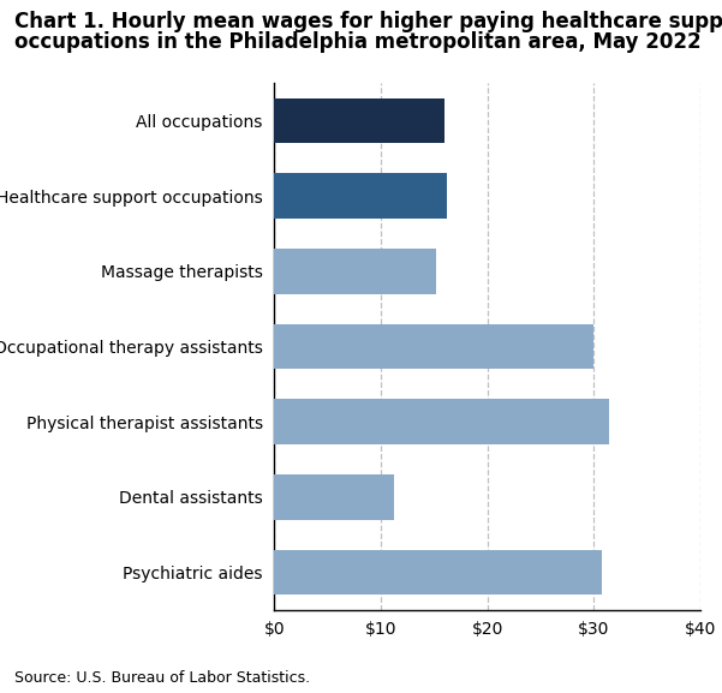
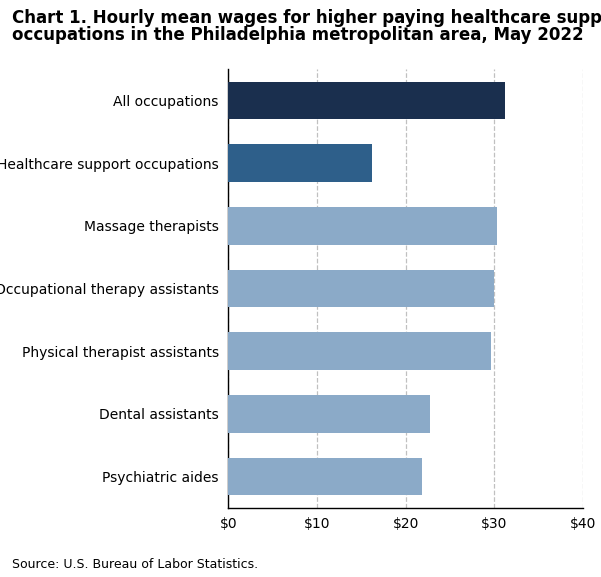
All occupations: $16.0 -> $31.2
Massage therapists: $15.2 -> $30.3
Physical therapist assistants: $31.4 -> $29.6
Dental assistants: $11.2 -> $22.7
Psychiatric aides: $30.8 -> $21.8
